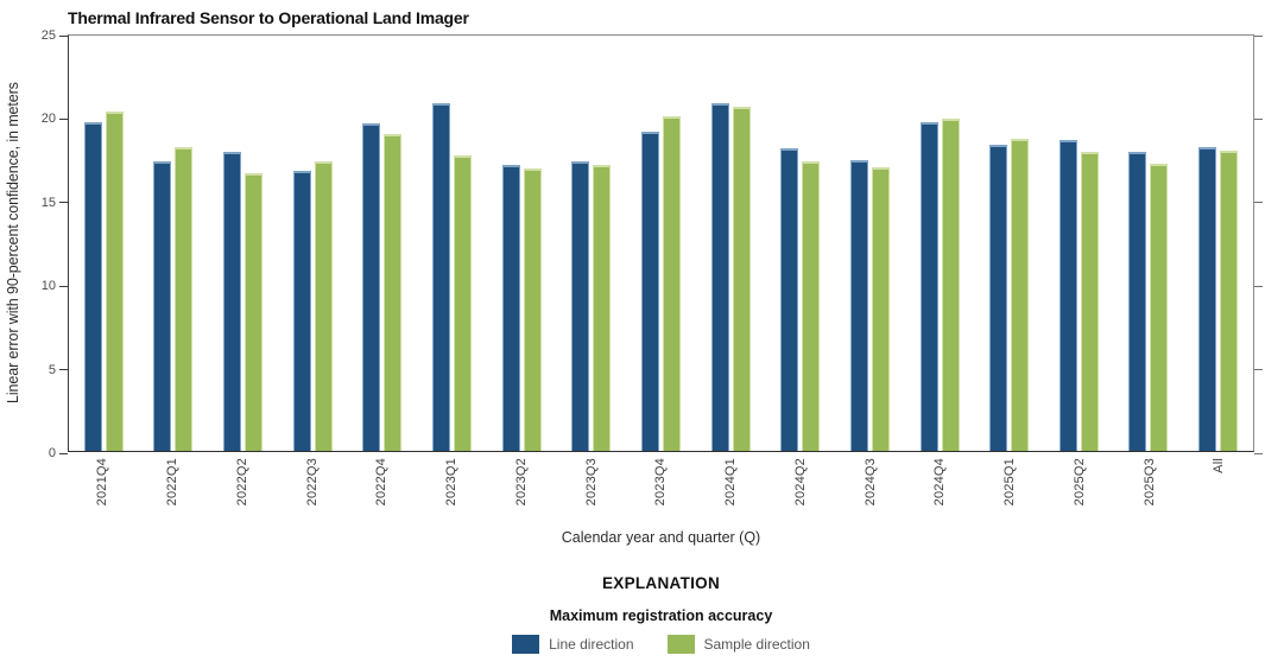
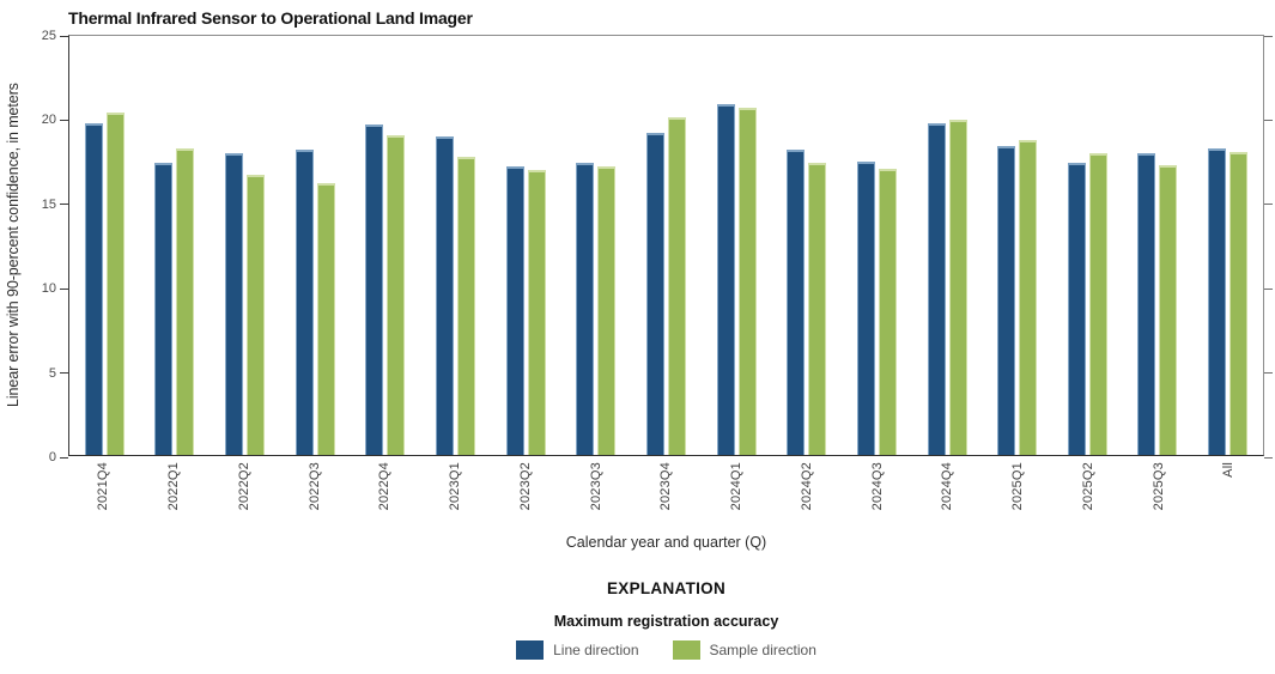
Line direction/2022Q3: 16.8 -> 18.1
Sample direction/2022Q3: 17.3 -> 16.1
Line direction/2023Q1: 20.8 -> 18.9
Line direction/2025Q2: 18.6 -> 17.3
